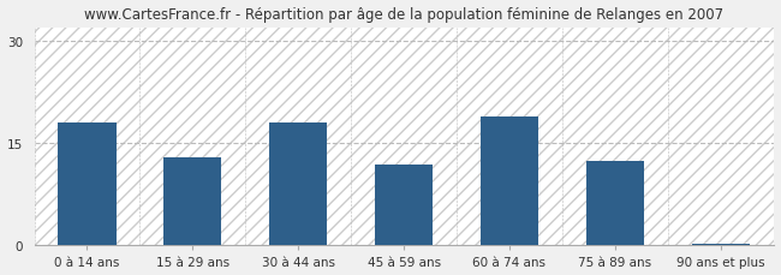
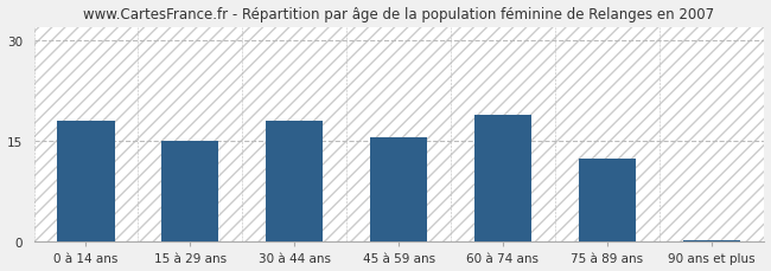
15 à 29 ans: 13.0 -> 15.0
45 à 59 ans: 11.8 -> 15.5
